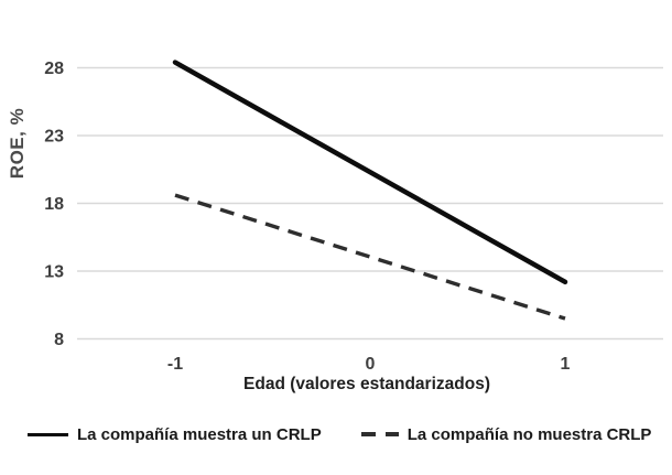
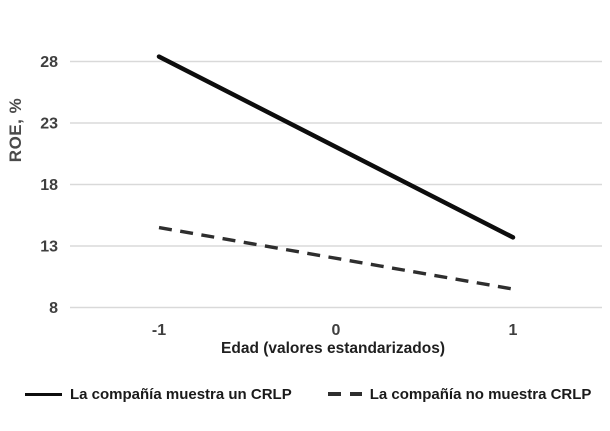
La compañía no muestra CRLP/-1: 18.6 -> 14.5
La compañía muestra un CRLP/1: 12.2 -> 13.7
